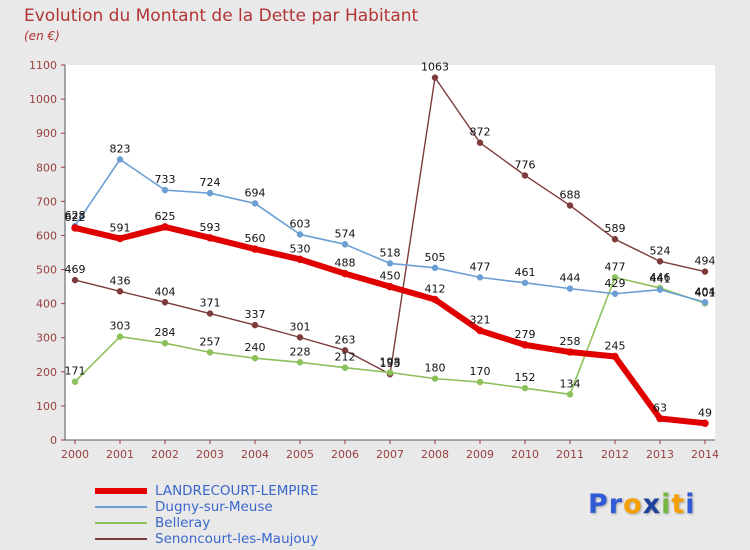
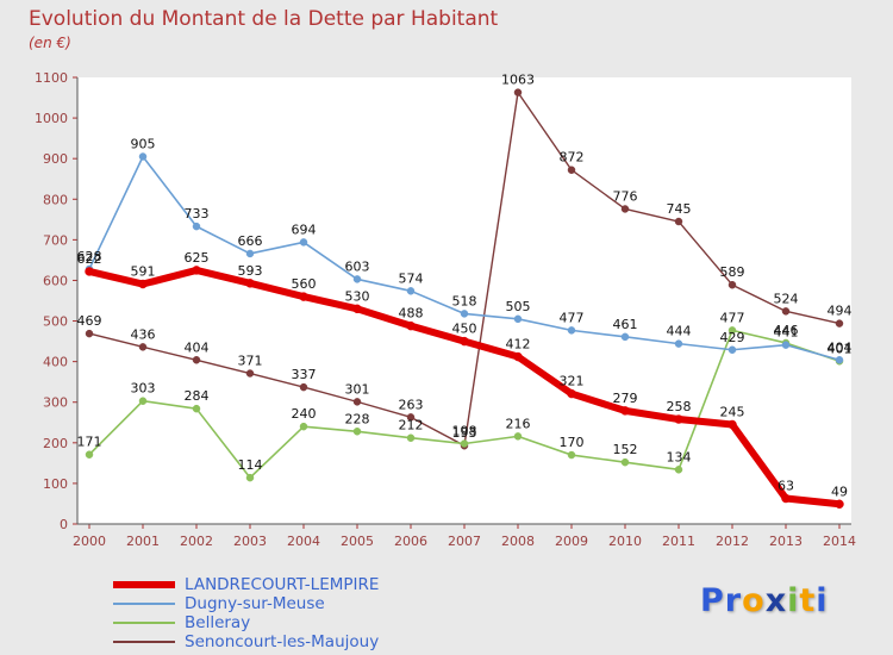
Dugny-sur-Meuse/2001: 823 -> 905
Dugny-sur-Meuse/2003: 724 -> 666
Belleray/2003: 257 -> 114
Belleray/2008: 180 -> 216
Senoncourt-les-Maujouy/2011: 688 -> 745
